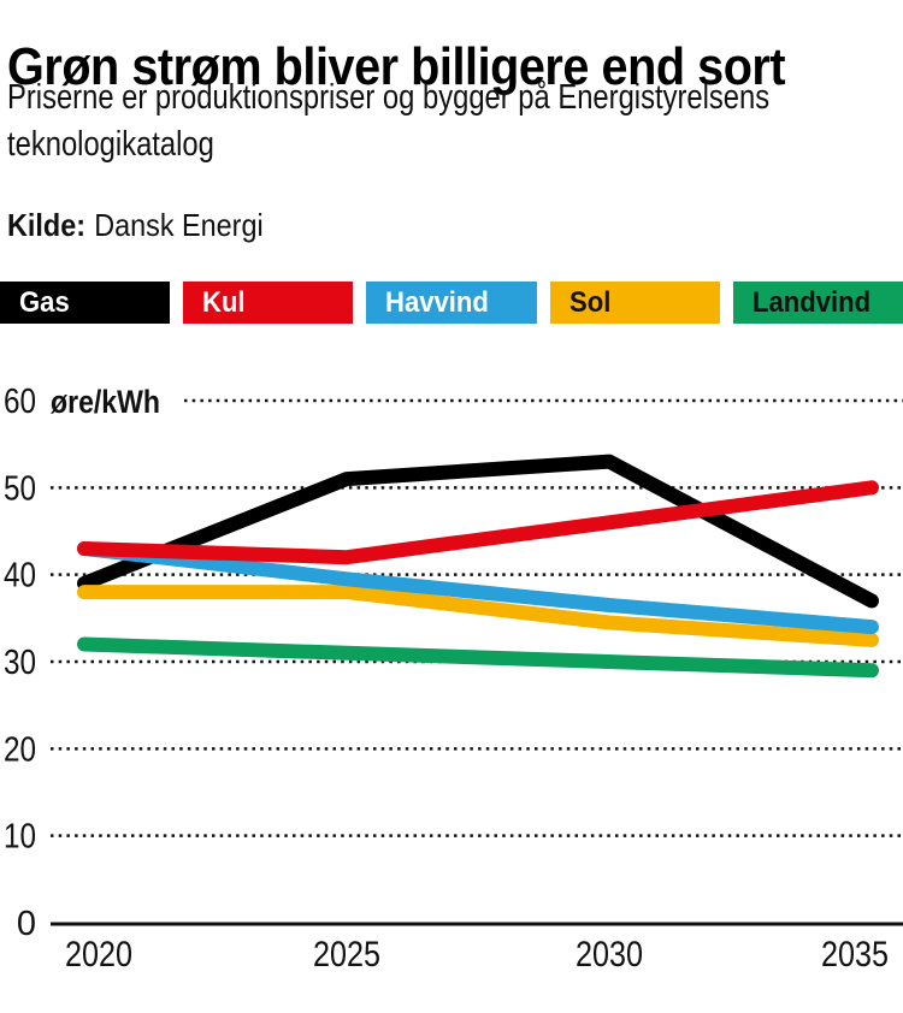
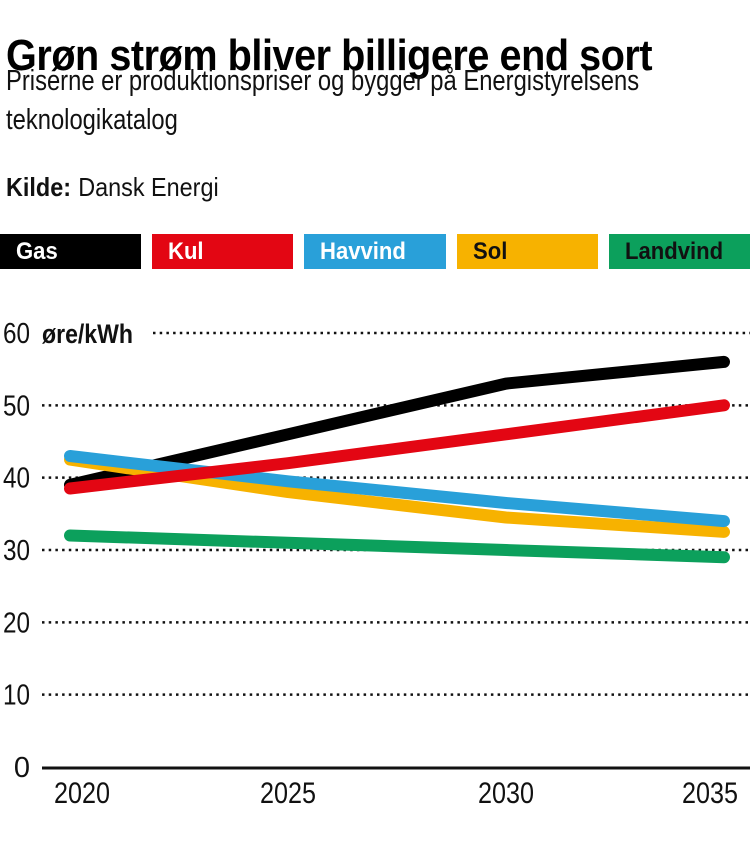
Kul/2020: 43 -> 38
Sol/2020: 38 -> 42
Gas/2025: 51 -> 46
Gas/2035: 37 -> 56
